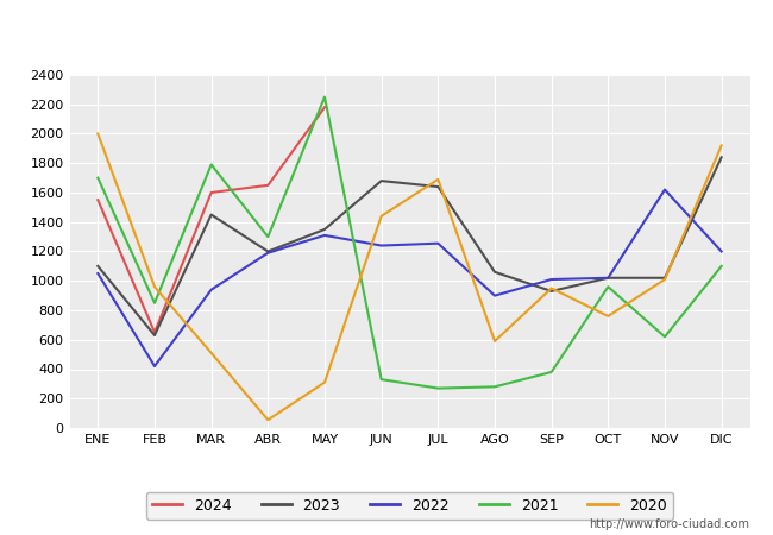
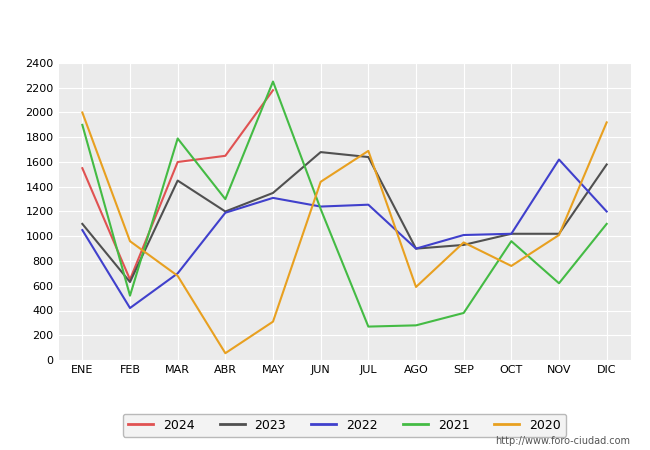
2021/ENE: 1700 -> 1900
2021/FEB: 850 -> 520
2022/MAR: 940 -> 700
2020/MAR: 510 -> 680
2021/JUN: 330 -> 1220
2023/AGO: 1060 -> 900
2023/DIC: 1840 -> 1580
